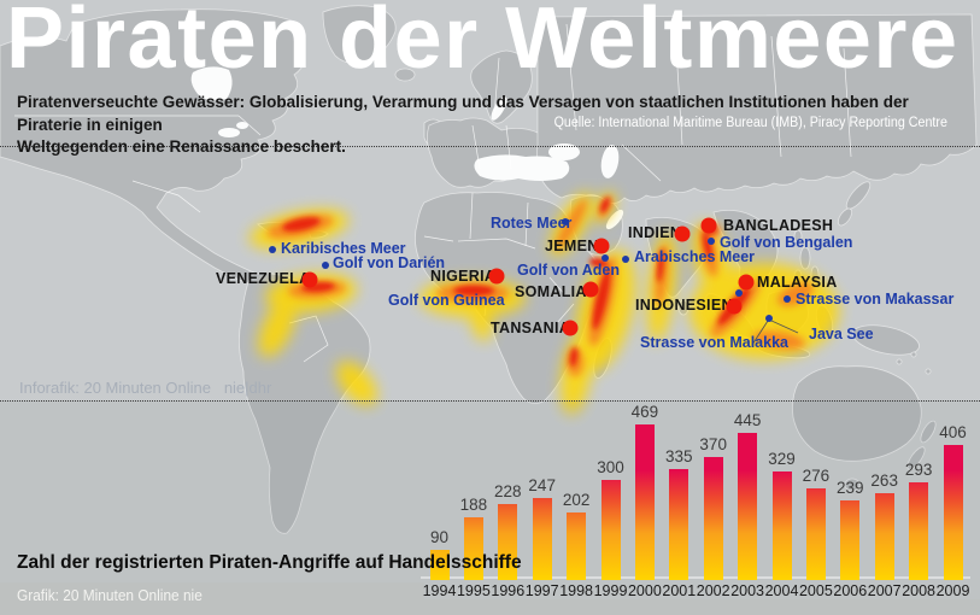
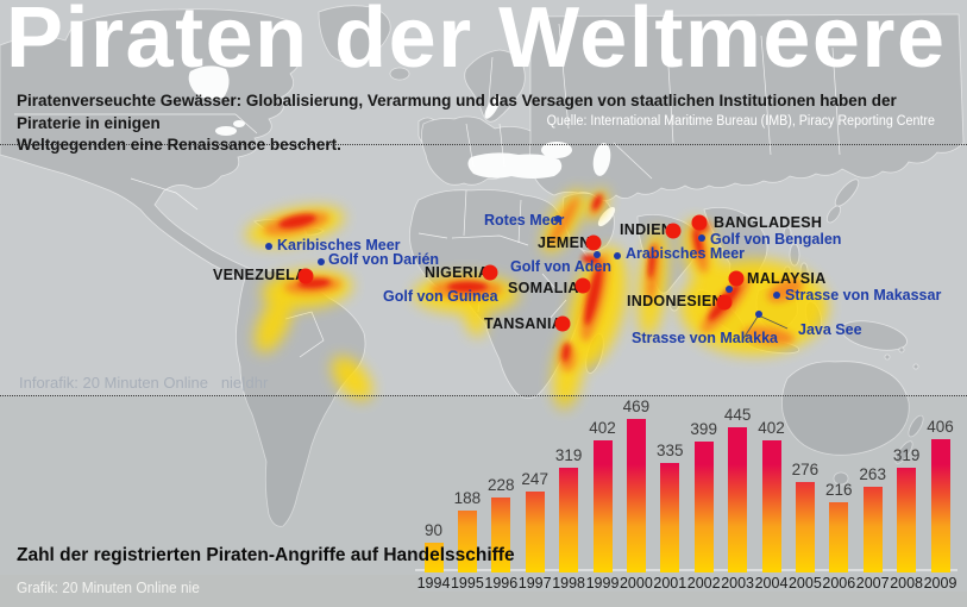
1998: 202 -> 319
1999: 300 -> 402
2002: 370 -> 399
2004: 329 -> 402
2006: 239 -> 216
2008: 293 -> 319
